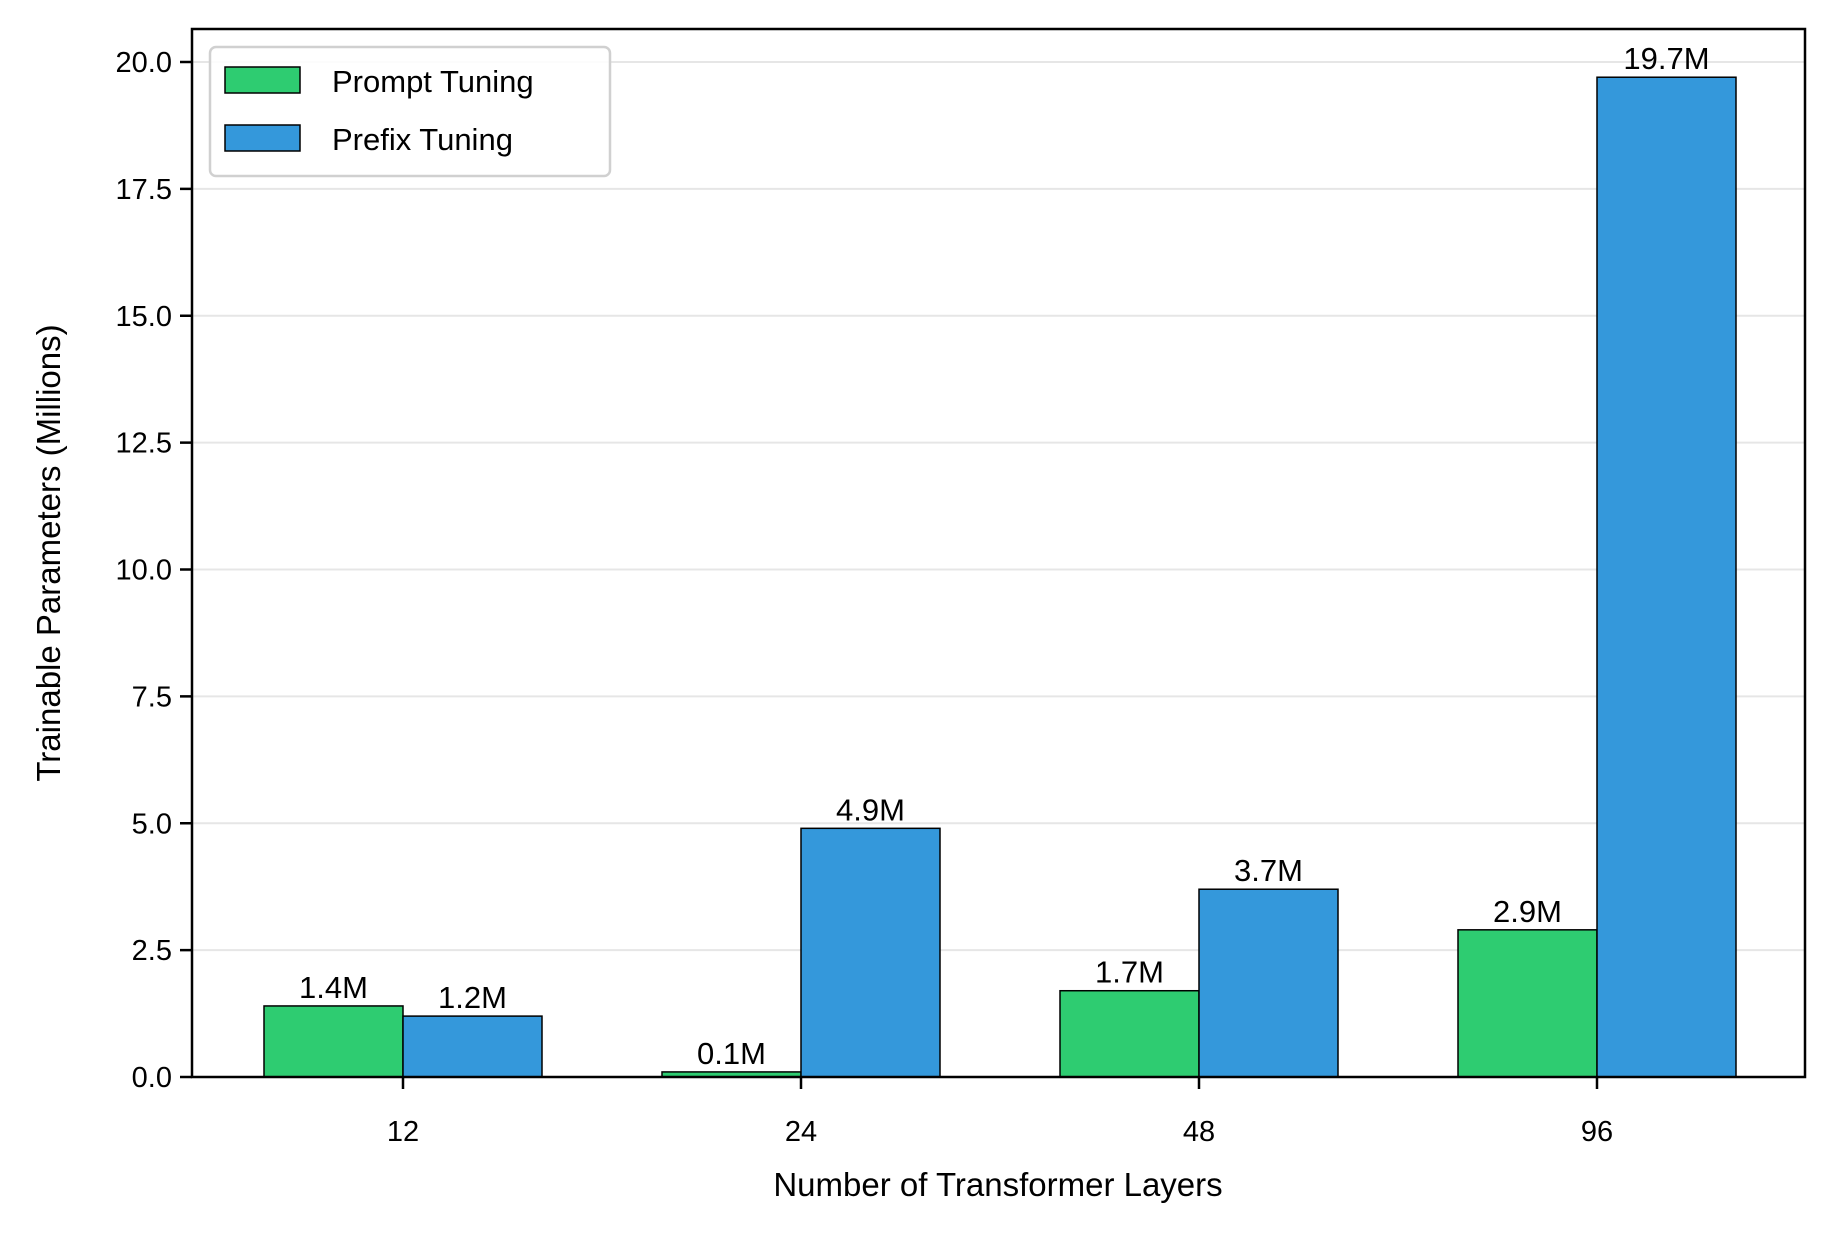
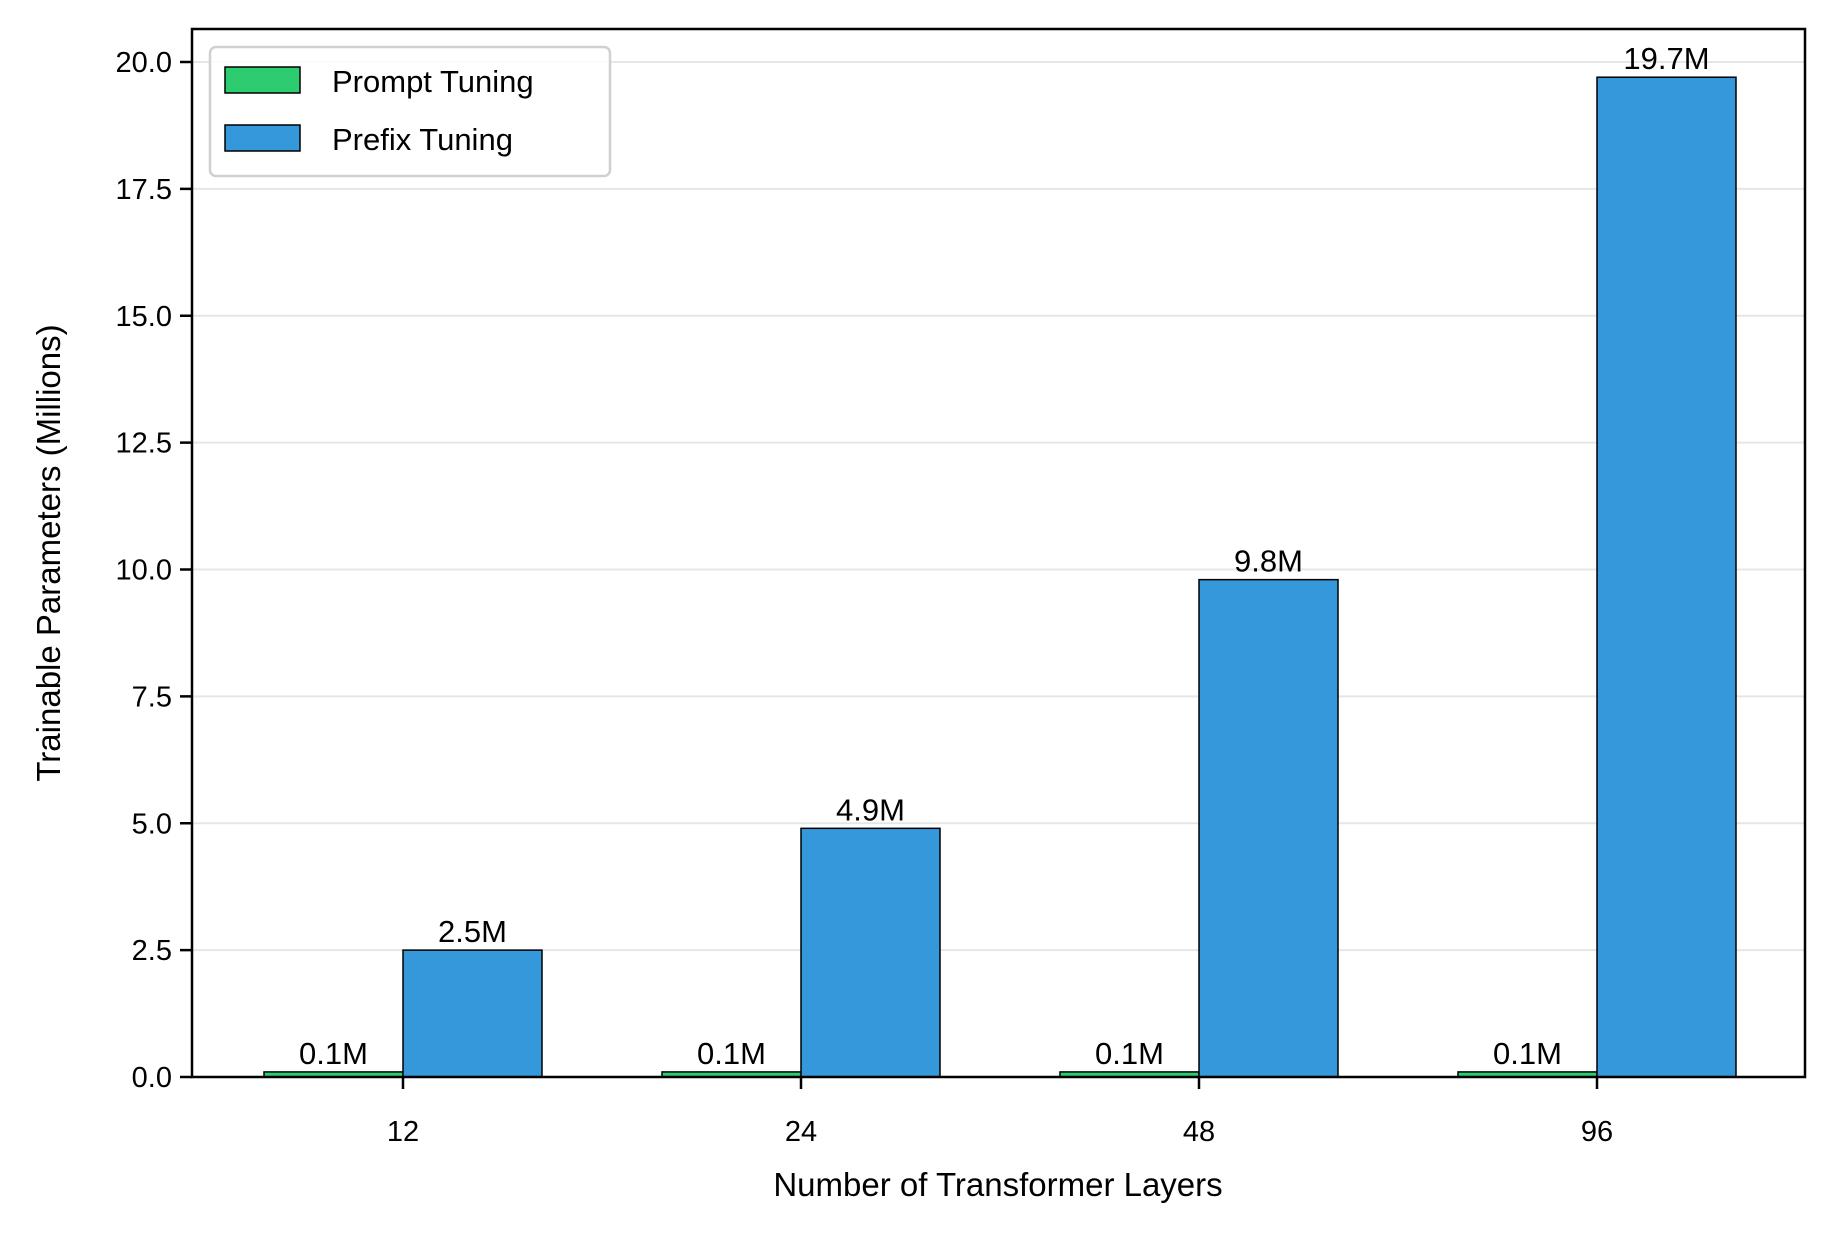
Prompt Tuning/12: 1.4M -> 0.1M
Prefix Tuning/12: 1.2M -> 2.5M
Prompt Tuning/48: 1.7M -> 0.1M
Prefix Tuning/48: 3.7M -> 9.8M
Prompt Tuning/96: 2.9M -> 0.1M
